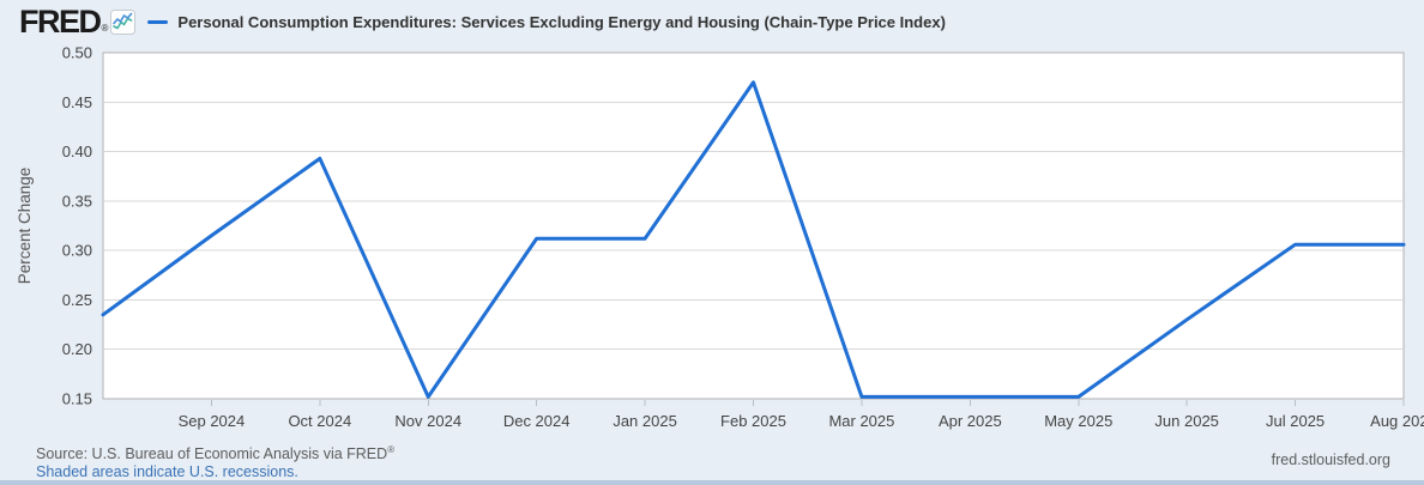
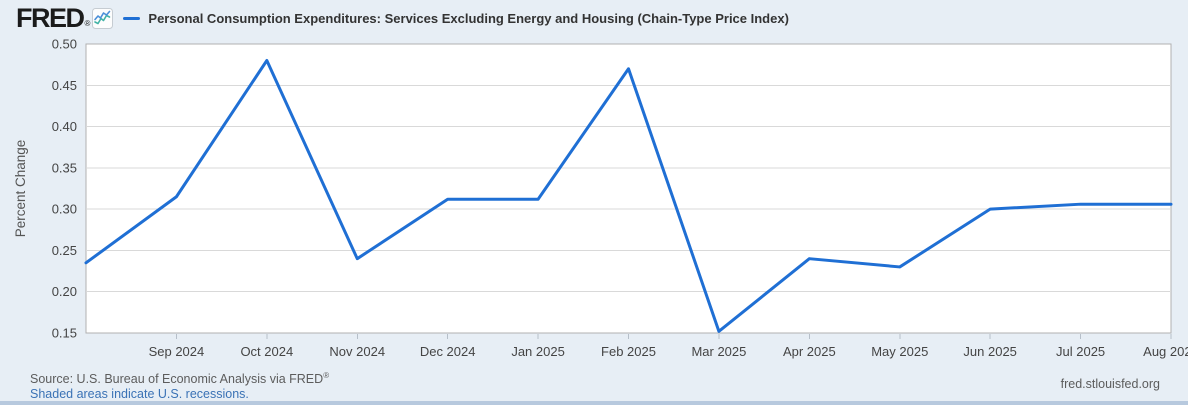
Oct 2024: 0.39 -> 0.48
Nov 2024: 0.15 -> 0.24
Apr 2025: 0.15 -> 0.24
May 2025: 0.15 -> 0.23
Jun 2025: 0.23 -> 0.30
